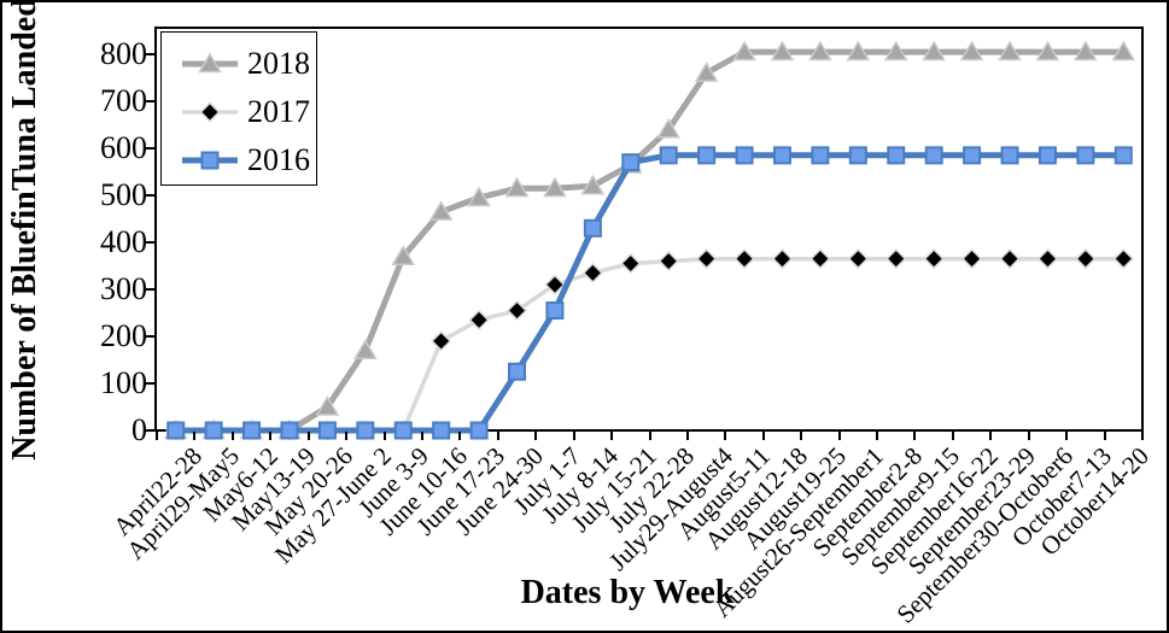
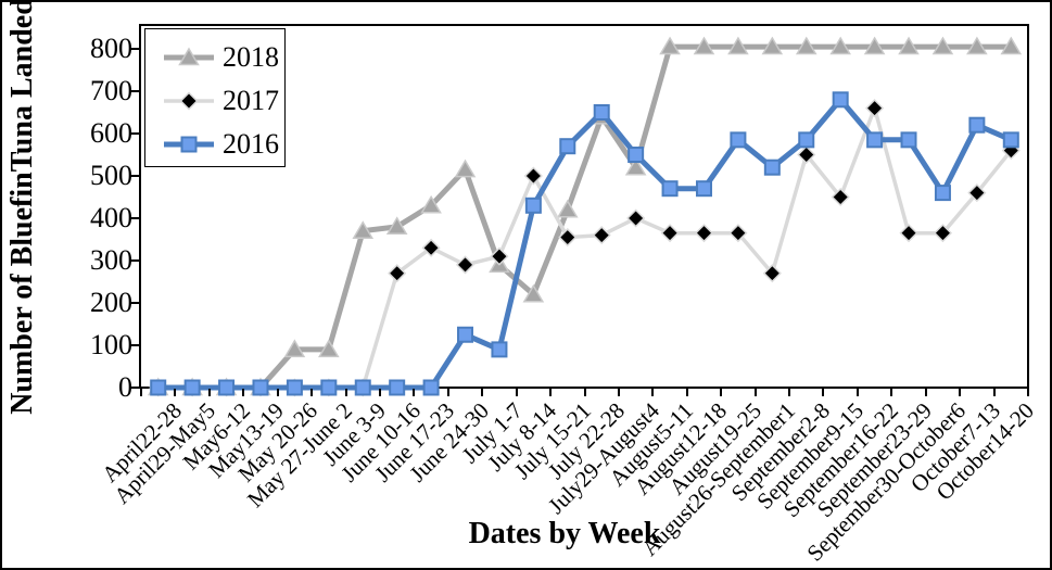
2018/May 20-26: 50 -> 90
2018/May 27-June 2: 170 -> 90
2018/June 10-16: 460 -> 380
2017/June 10-16: 190 -> 270
2018/June 17-23: 500 -> 430
2017/June 17-23: 240 -> 330
2017/June 24-30: 260 -> 290
2018/July 1-7: 520 -> 290
2016/July 1-7: 260 -> 90
2018/July 8-14: 520 -> 220
2017/July 8-14: 340 -> 500
2018/July 15-21: 560 -> 420
2016/July 22-28: 580 -> 650
2018/July29-August4: 760 -> 520
2017/July29-August4: 360 -> 400
2016/July29-August4: 580 -> 550
2016/August5-11: 580 -> 470
2016/August12-18: 580 -> 470
2017/August26-September1: 360 -> 270
2016/August26-September1: 580 -> 520
2017/September2-8: 360 -> 550
2017/September9-15: 360 -> 450
2016/September9-15: 580 -> 680
2017/September16-22: 360 -> 660
2016/September30-October6: 580 -> 460
2017/October7-13: 360 -> 460
2016/October7-13: 580 -> 620
2017/October14-20: 360 -> 560
